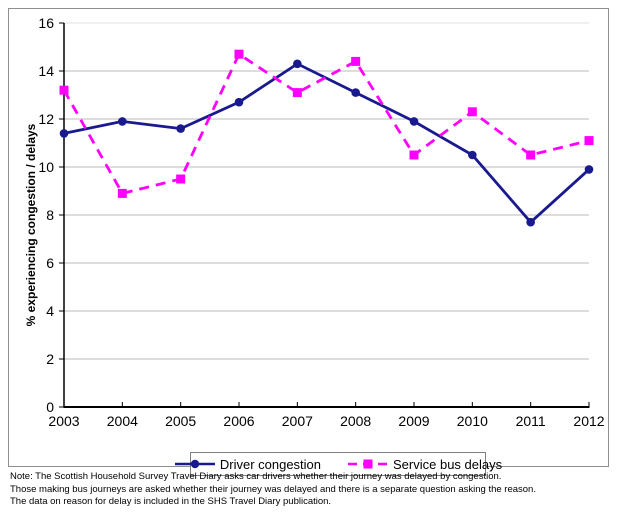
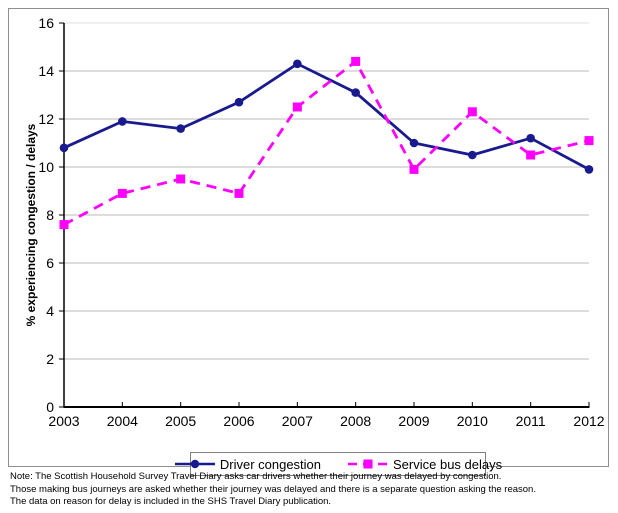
Driver congestion/2003: 11.4 -> 10.8
Service bus delays/2003: 13.2 -> 7.6
Service bus delays/2006: 14.7 -> 8.9
Service bus delays/2007: 13.1 -> 12.5
Driver congestion/2009: 11.9 -> 11.0
Service bus delays/2009: 10.5 -> 9.9
Driver congestion/2011: 7.7 -> 11.2
